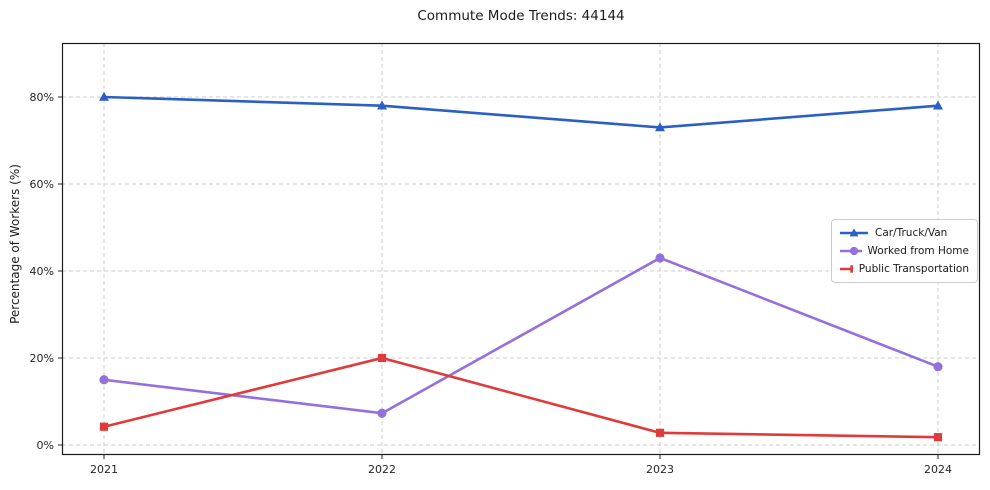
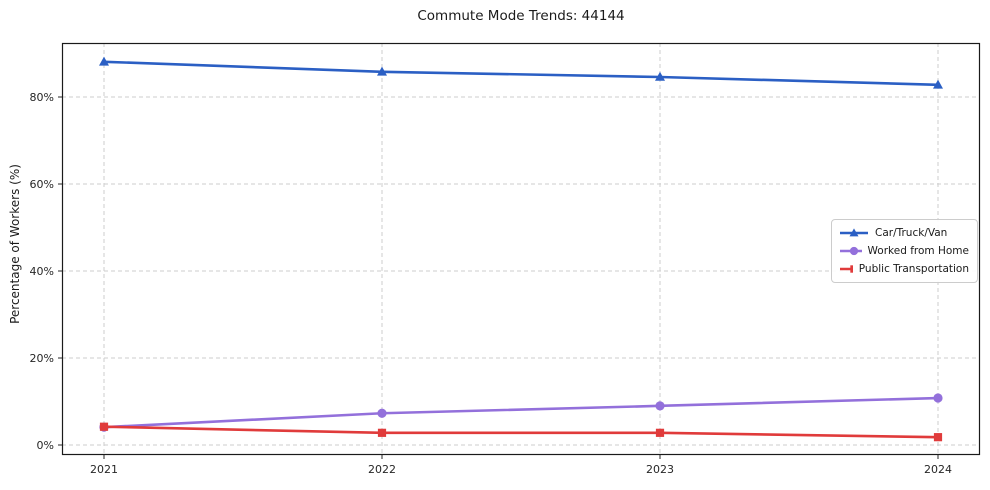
Car/Truck/Van/2021: 80% -> 88%
Worked from Home/2021: 15% -> 4%
Car/Truck/Van/2022: 78% -> 86%
Public Transportation/2022: 20% -> 3%
Car/Truck/Van/2023: 73% -> 85%
Worked from Home/2023: 43% -> 9%
Car/Truck/Van/2024: 78% -> 83%
Worked from Home/2024: 18% -> 11%
